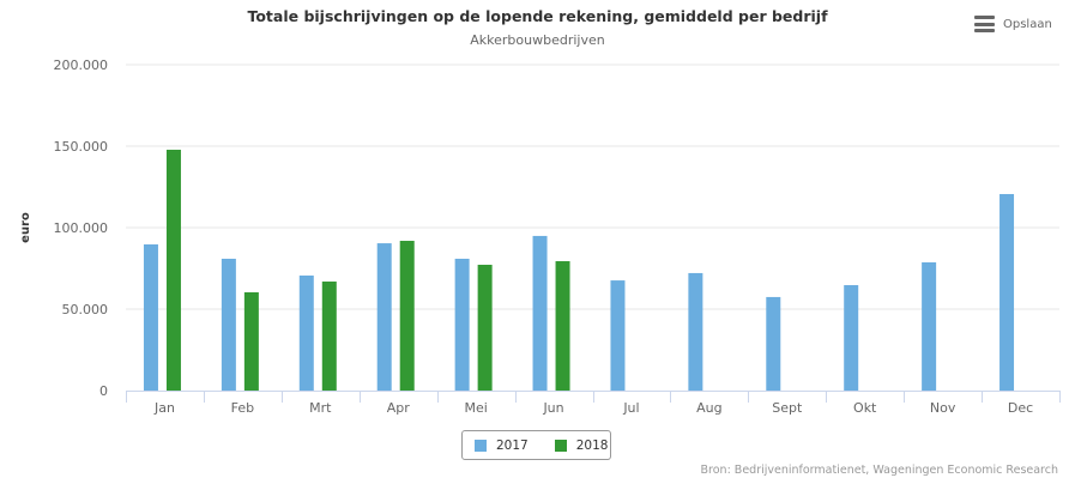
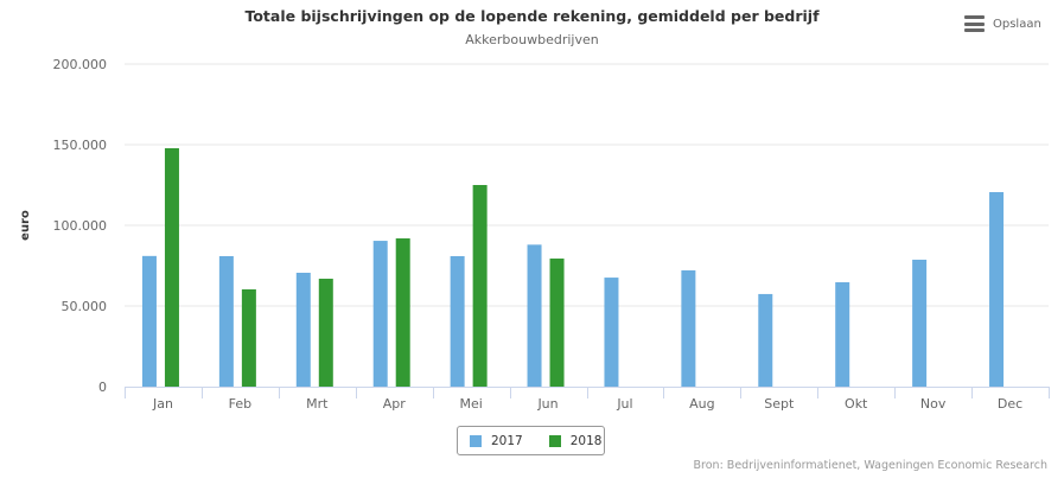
2017/Jan: 90000 -> 81000
2018/Mei: 77000 -> 125000
2017/Jun: 95000 -> 88000
